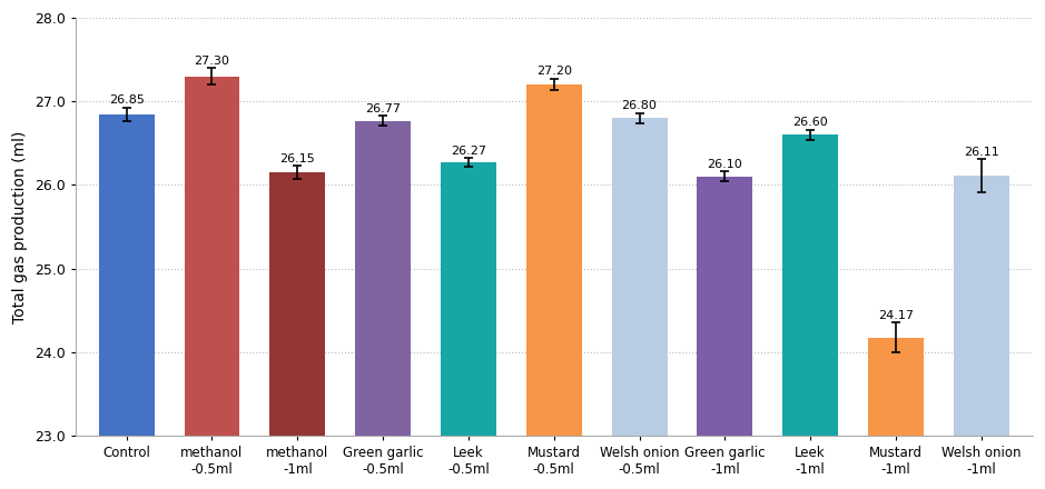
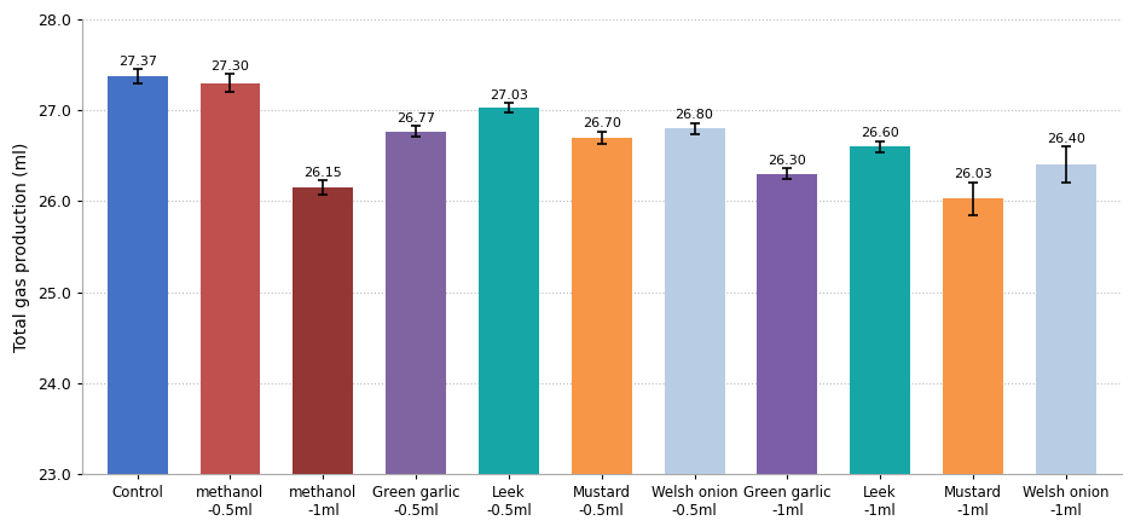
Control: 26.85 -> 27.37
Leek -0.5ml: 26.27 -> 27.03
Mustard -0.5ml: 27.20 -> 26.70
Green garlic -1ml: 26.10 -> 26.30
Mustard -1ml: 24.17 -> 26.03
Welsh onion -1ml: 26.11 -> 26.40
